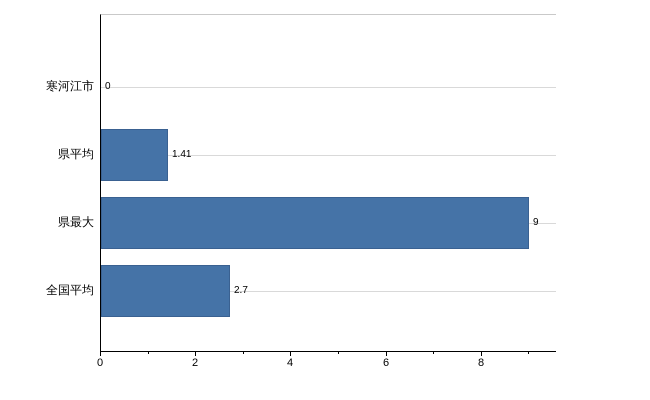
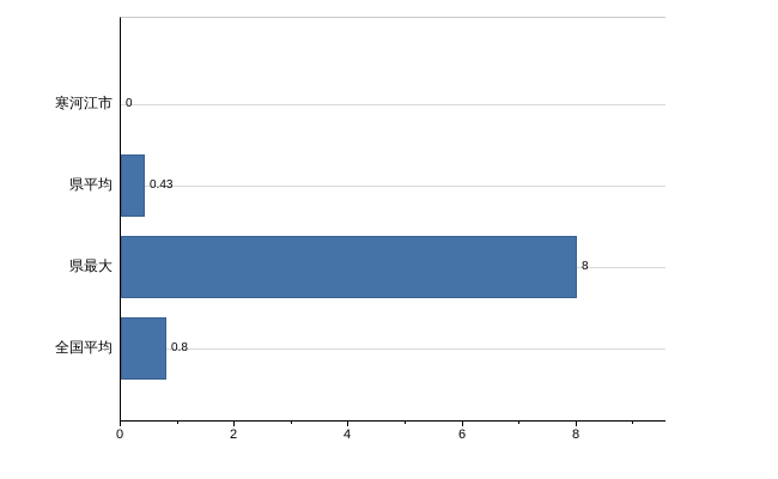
県平均: 1.41 -> 0.43
県最大: 9 -> 8
全国平均: 2.7 -> 0.8
